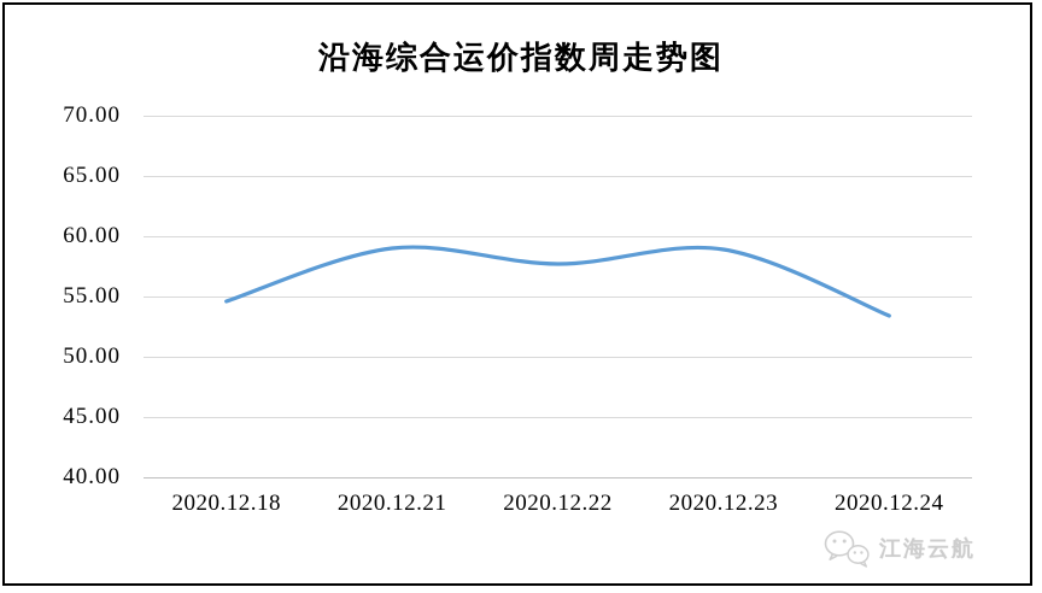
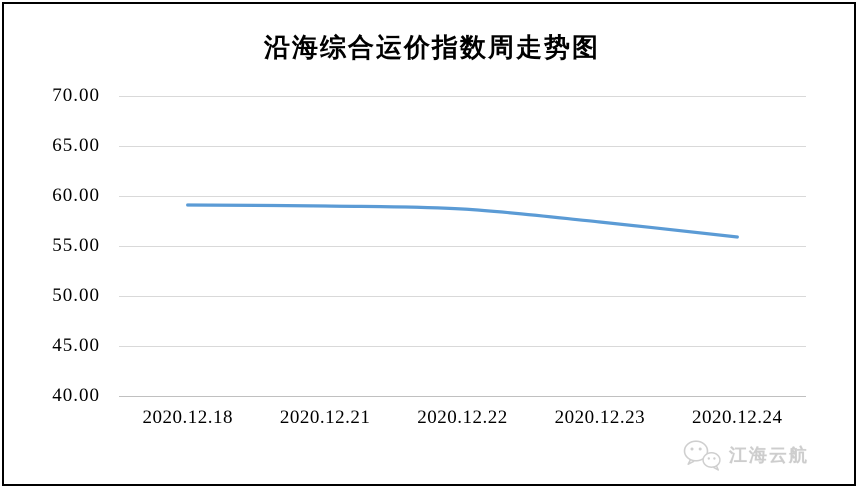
2020.12.18: 54.6 -> 59.1
2020.12.22: 57.7 -> 58.7
2020.12.23: 58.9 -> 57.4
2020.12.24: 53.4 -> 55.9
